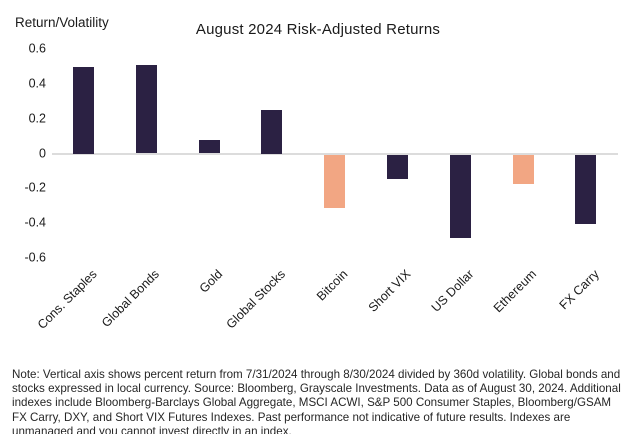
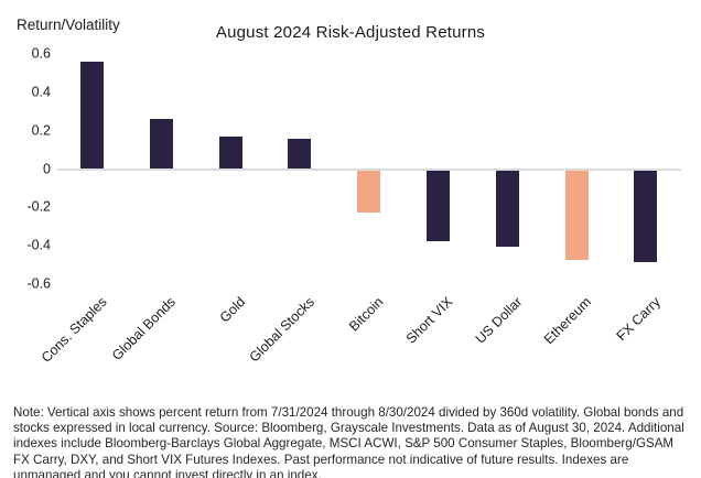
Cons. Staples: 0.50 -> 0.56
Global Bonds: 0.51 -> 0.26
Gold: 0.08 -> 0.17
Global Stocks: 0.25 -> 0.16
Bitcoin: -0.31 -> -0.22
Short VIX: -0.14 -> -0.37
US Dollar: -0.48 -> -0.40
Ethereum: -0.17 -> -0.47
FX Carry: -0.40 -> -0.48
